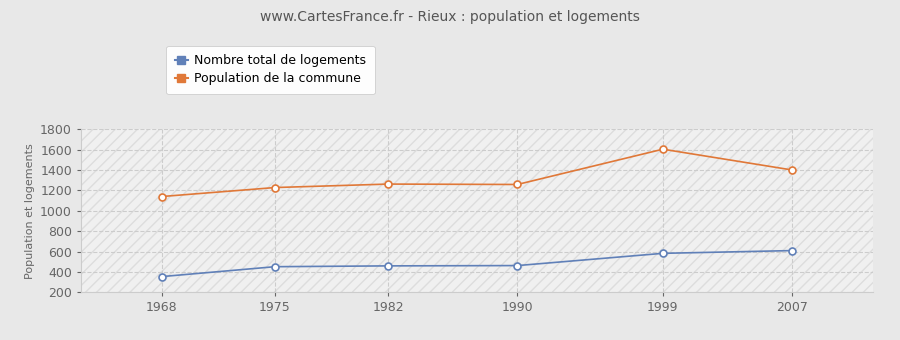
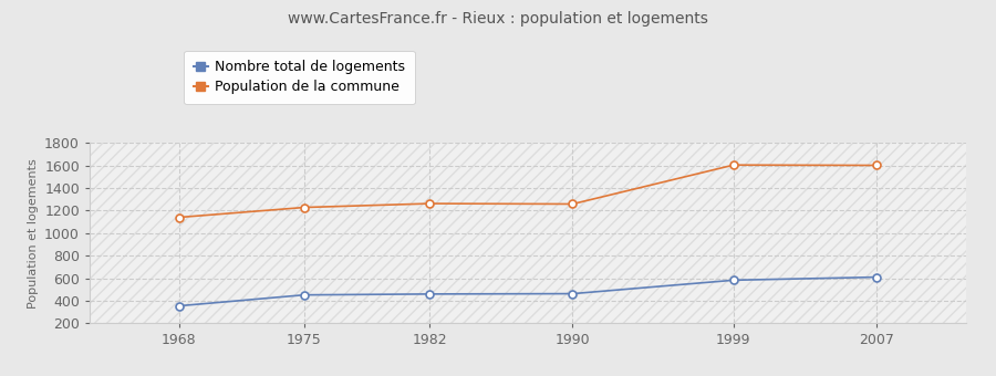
Population de la commune/2007: 1400 -> 1600
